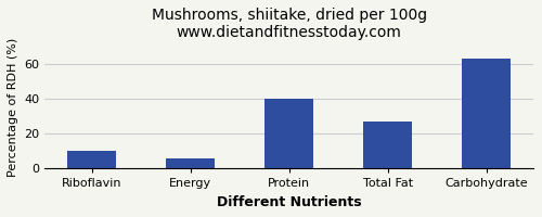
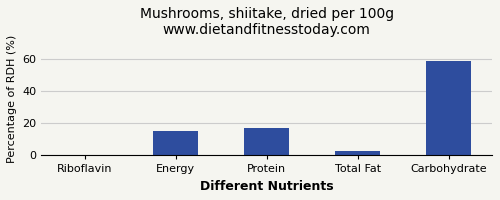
Riboflavin: 10 -> 0
Energy: 6 -> 15
Protein: 40 -> 17
Total Fat: 27 -> 2
Carbohydrate: 63 -> 58
